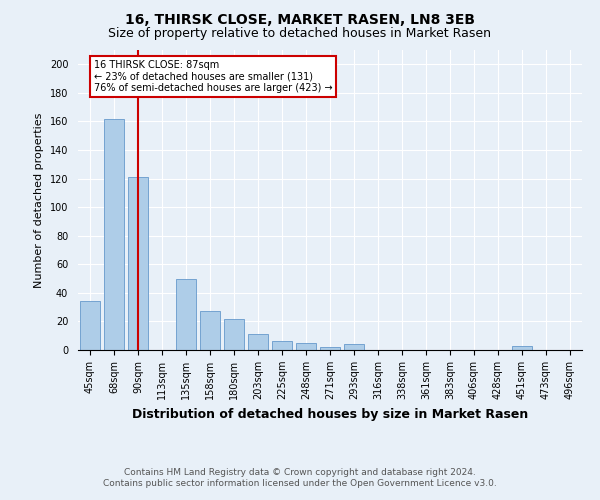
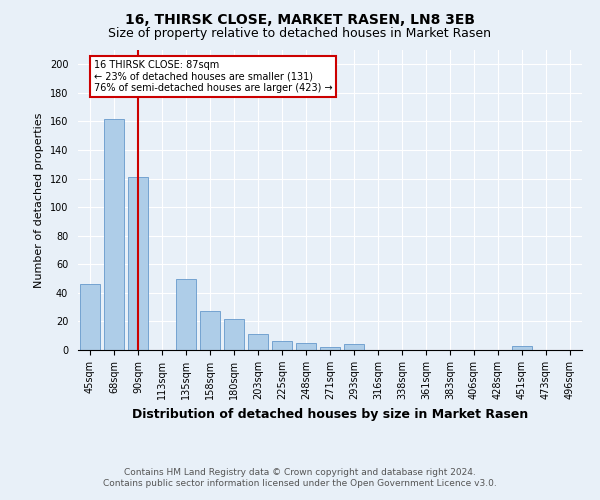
45sqm: 34 -> 46
